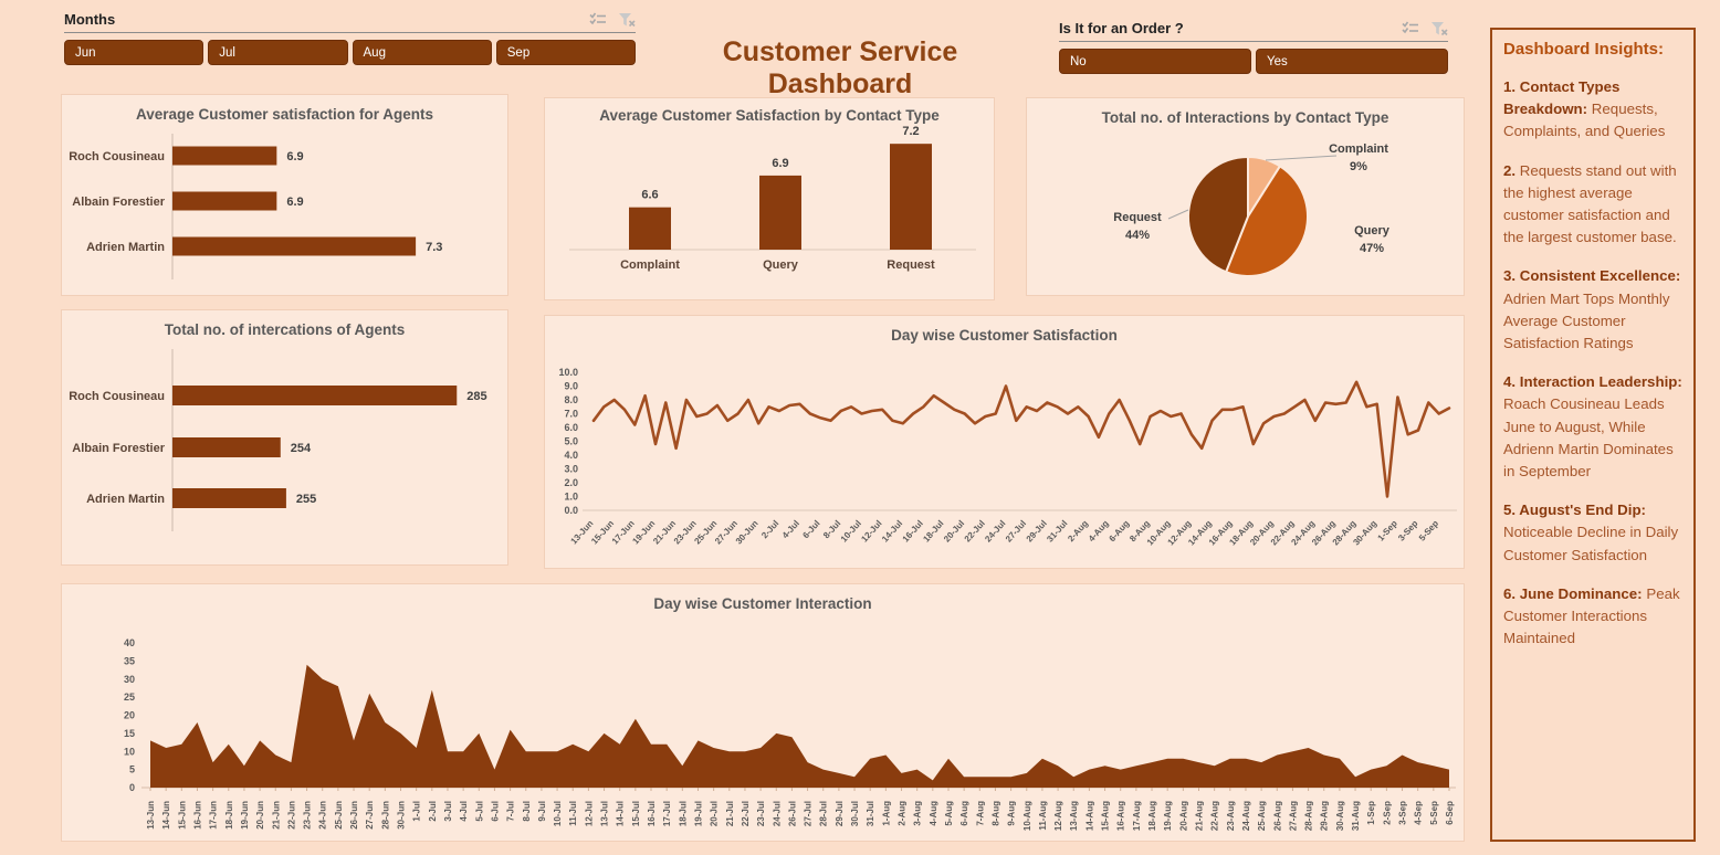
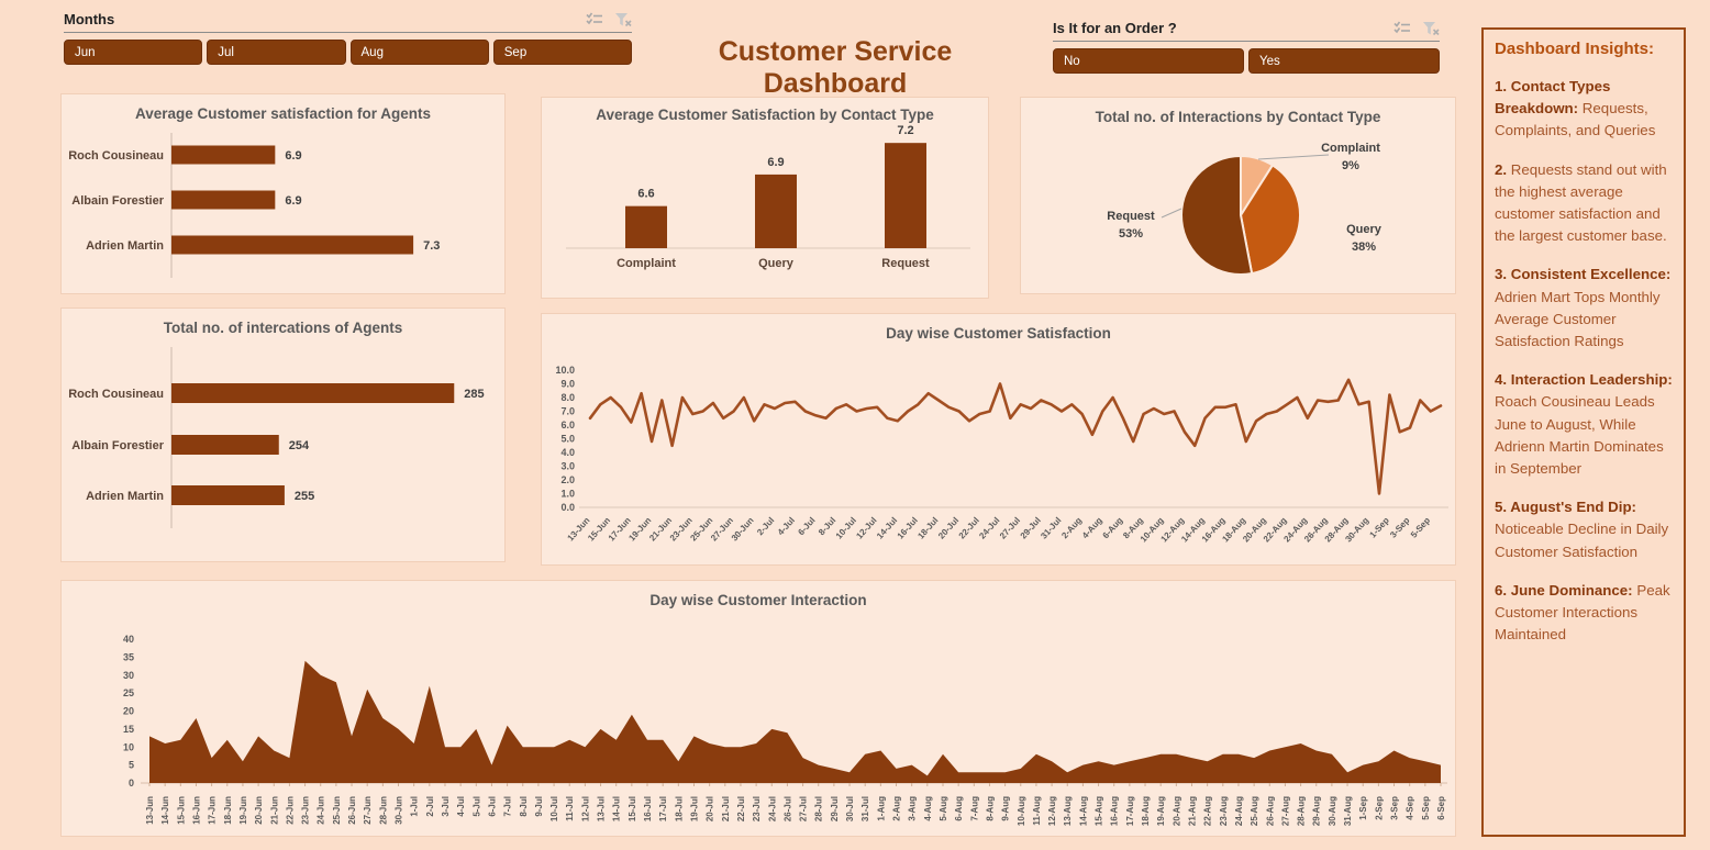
Total no. of Interactions by Contact Type/Query: 47% -> 38%
Total no. of Interactions by Contact Type/Request: 44% -> 53%
